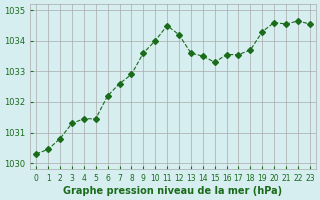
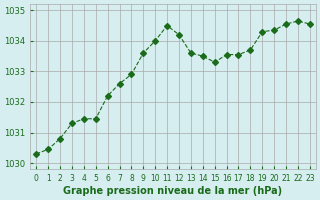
20: 1034.60 -> 1034.35
